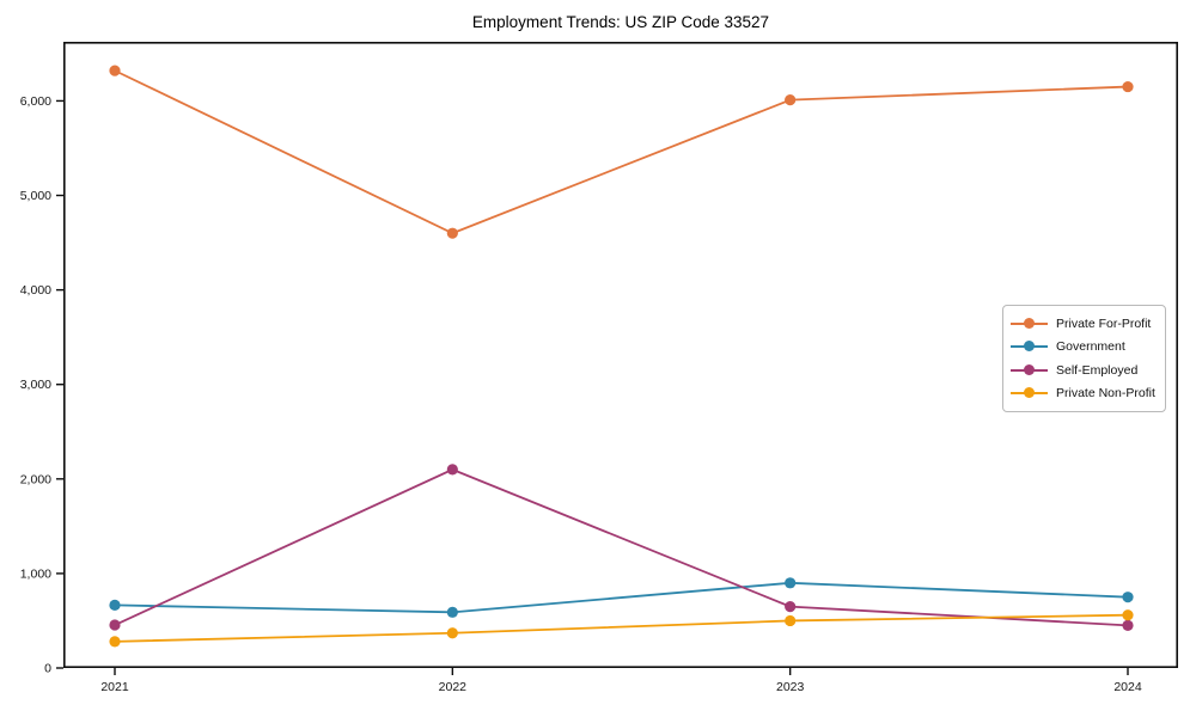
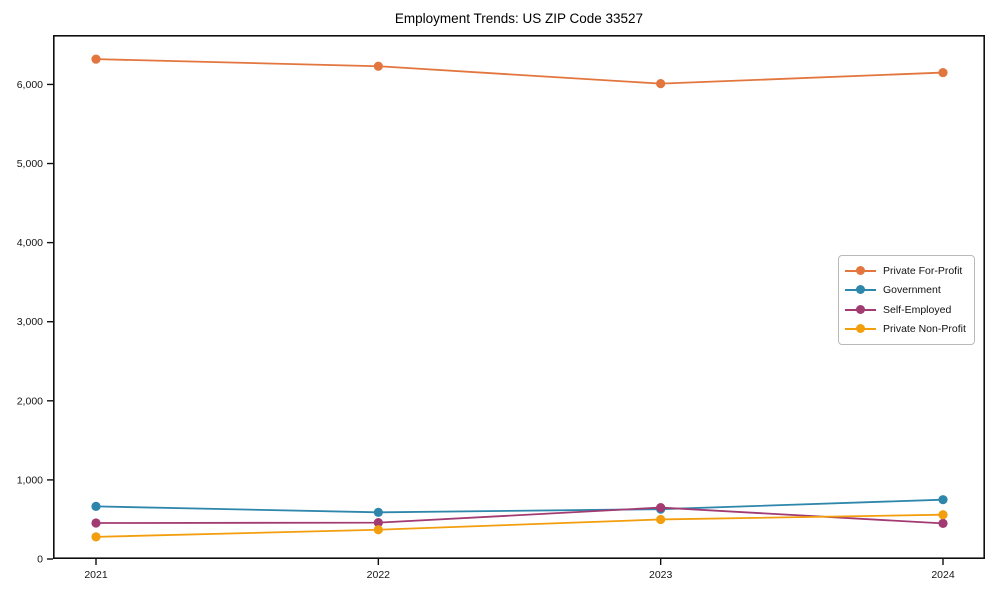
Private For-Profit/2022: 4600 -> 6200
Self-Employed/2022: 2100 -> 500
Government/2023: 900 -> 600
